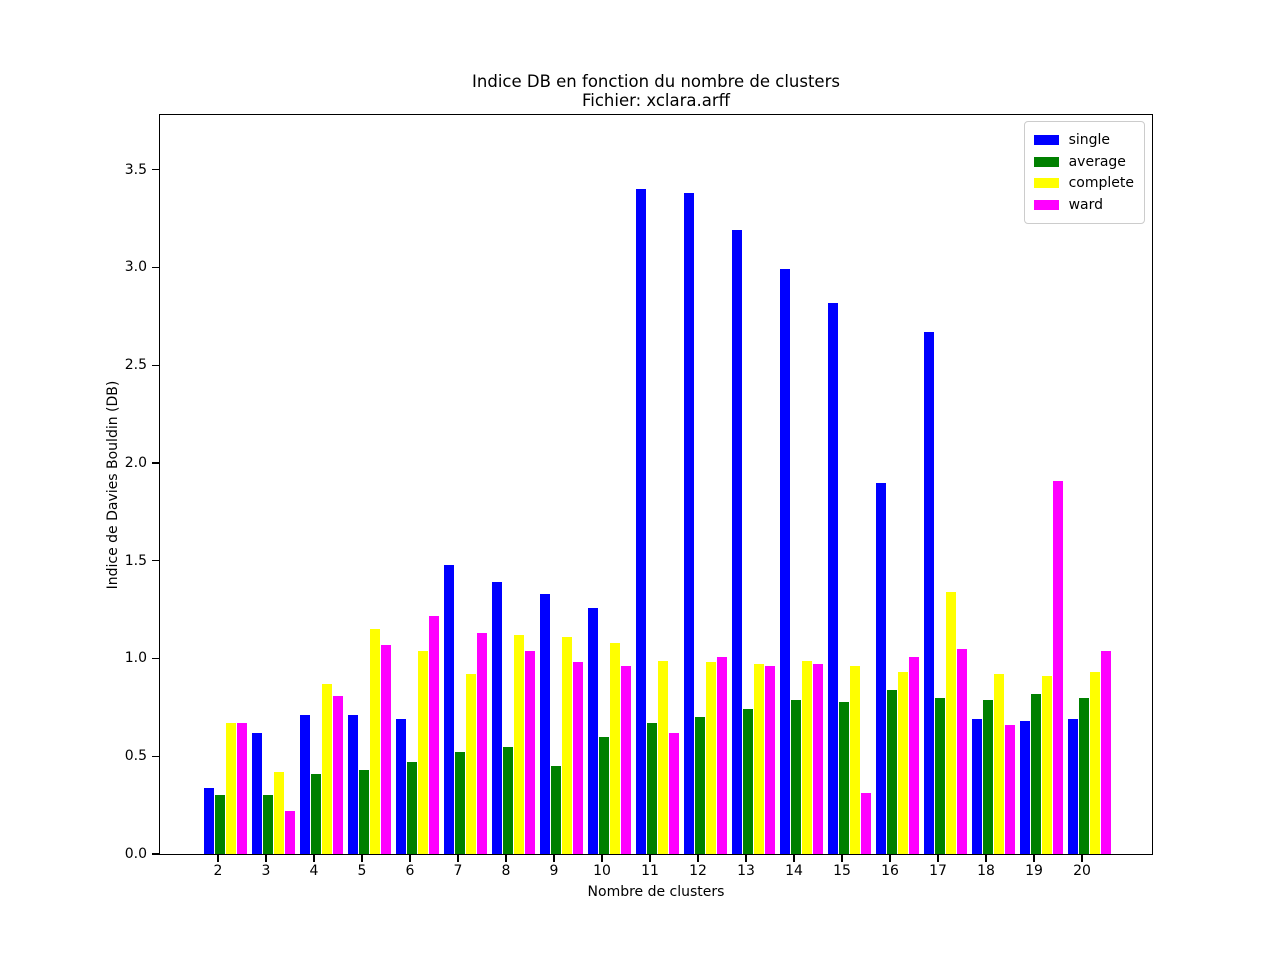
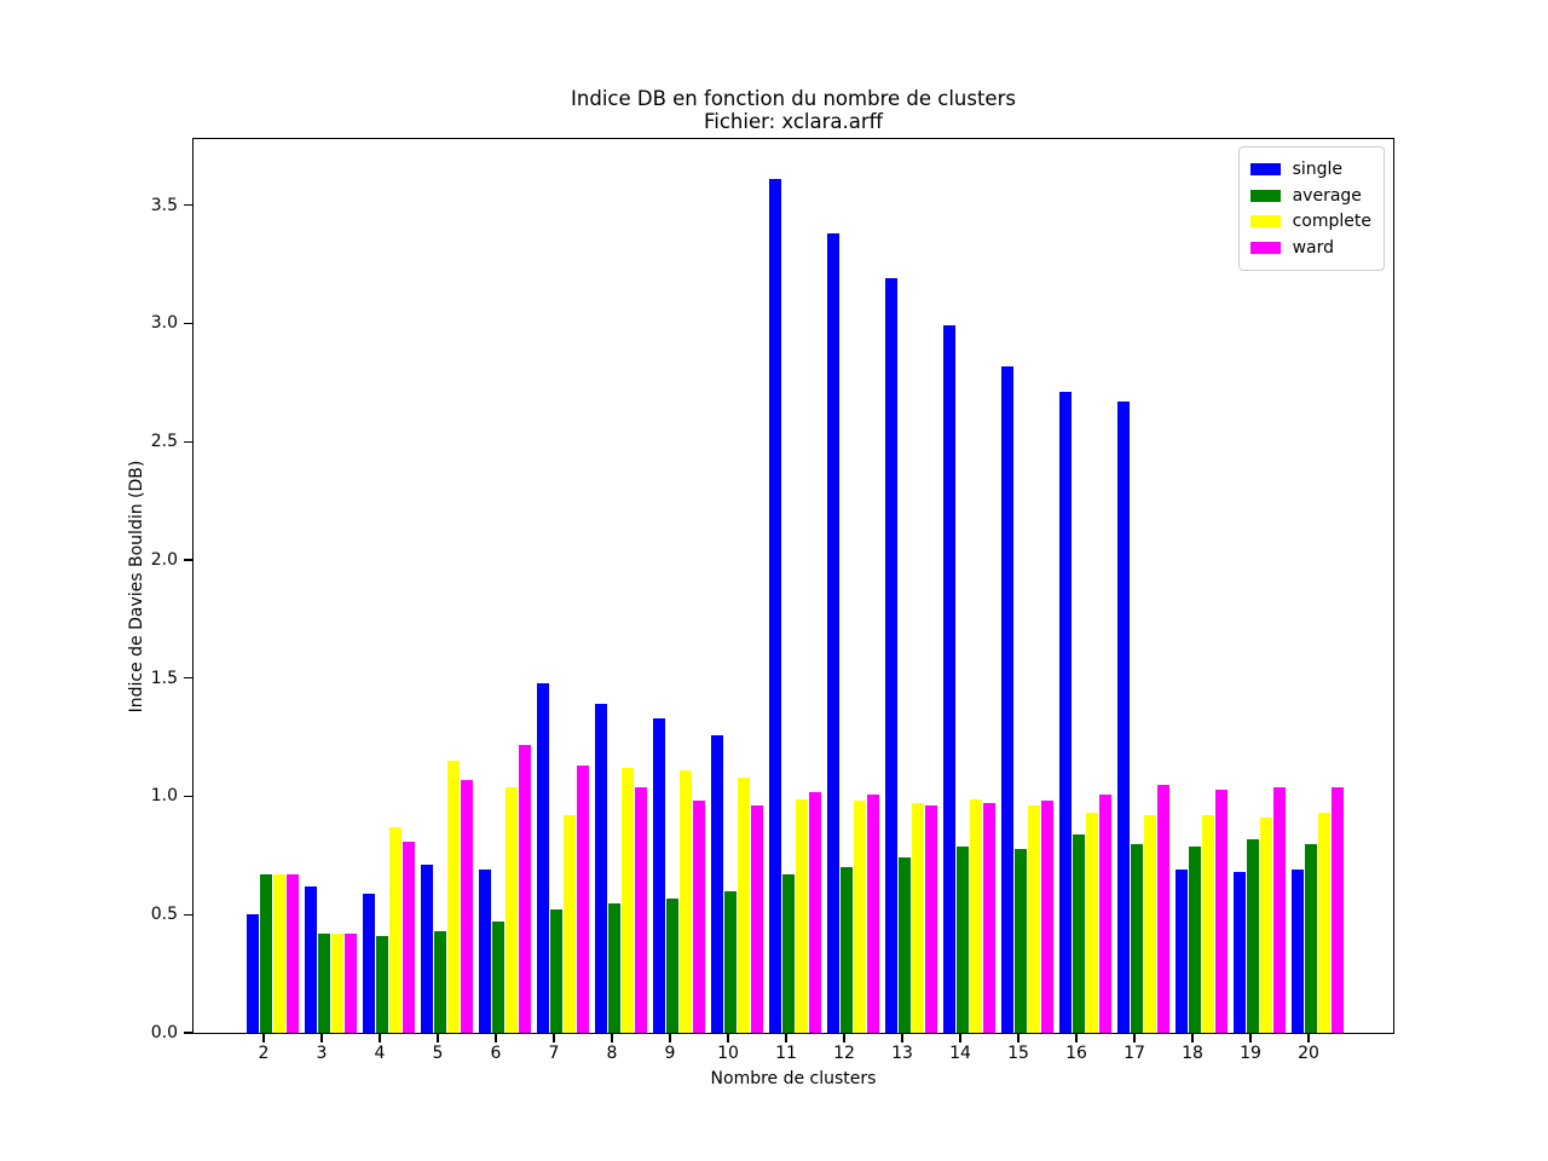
single/2: 0.34 -> 0.50
average/2: 0.30 -> 0.67
average/3: 0.30 -> 0.42
ward/3: 0.22 -> 0.42
single/4: 0.71 -> 0.59
average/9: 0.45 -> 0.57
single/11: 3.40 -> 3.61
ward/11: 0.62 -> 1.02
ward/15: 0.31 -> 0.98
single/16: 1.90 -> 2.71
complete/17: 1.34 -> 0.92
ward/18: 0.66 -> 1.03
ward/19: 1.91 -> 1.04
